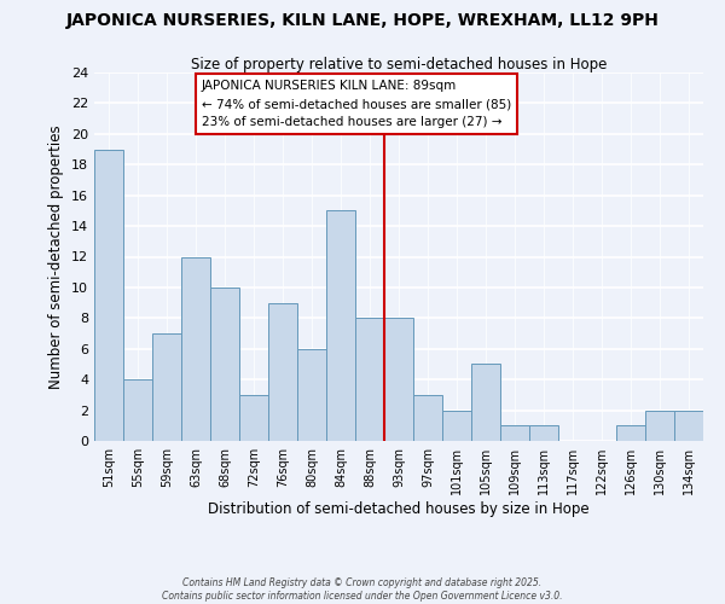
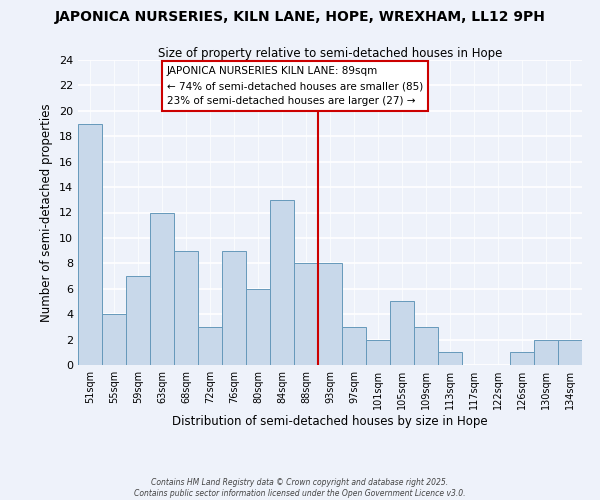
68sqm: 10 -> 9
84sqm: 15 -> 13
109sqm: 1 -> 3
